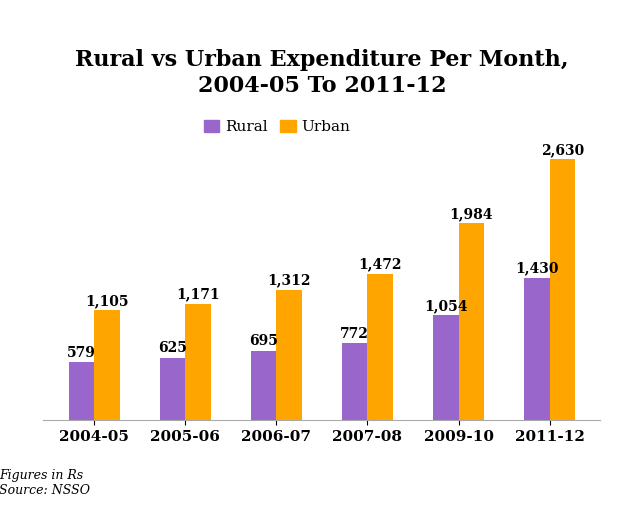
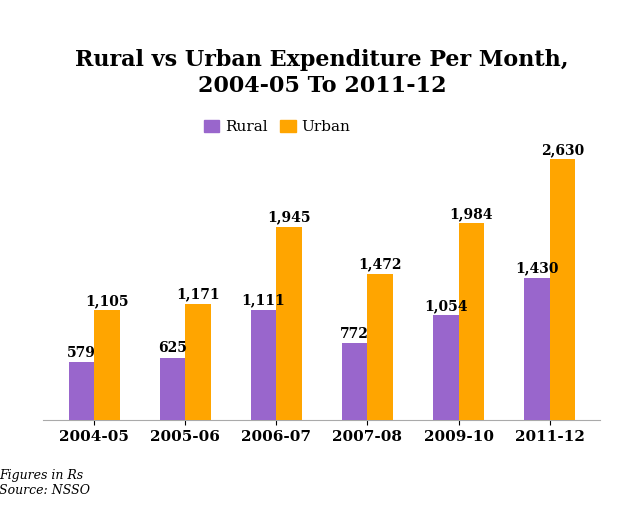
Rural/2006-07: 695 -> 1,111
Urban/2006-07: 1,312 -> 1,945
